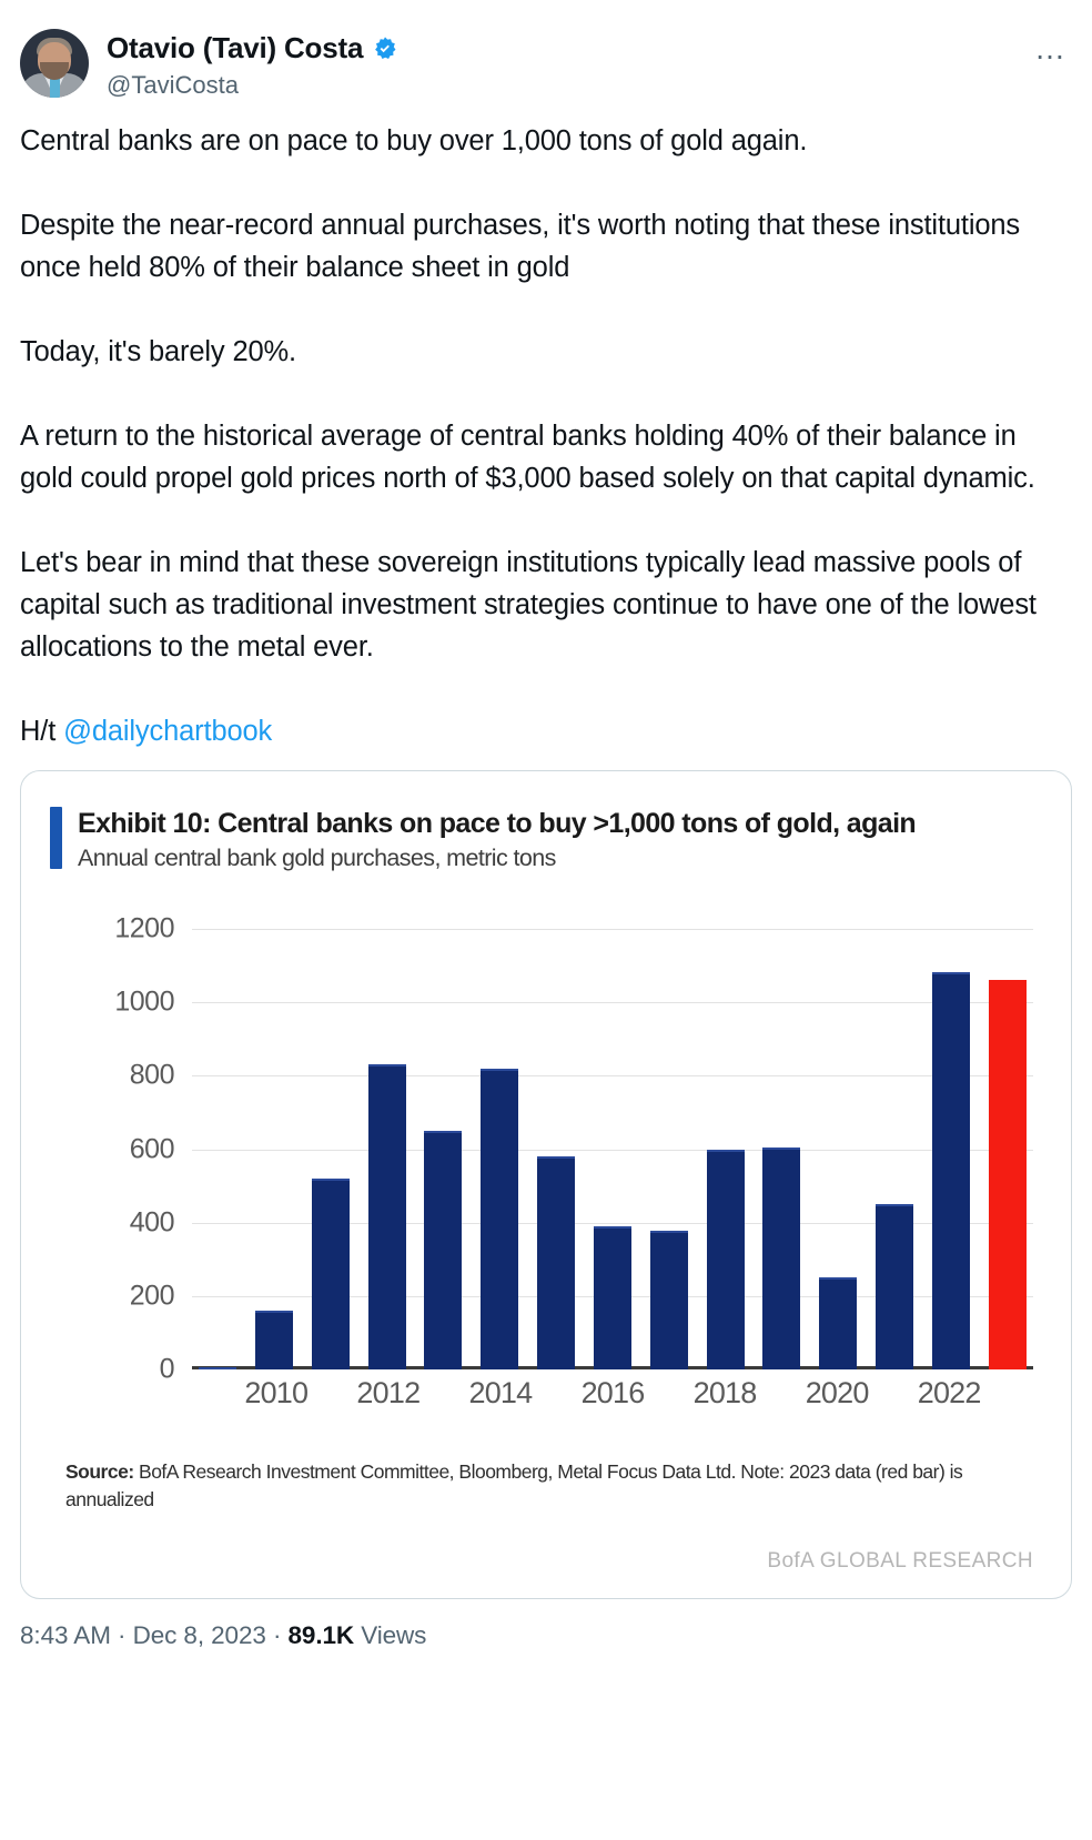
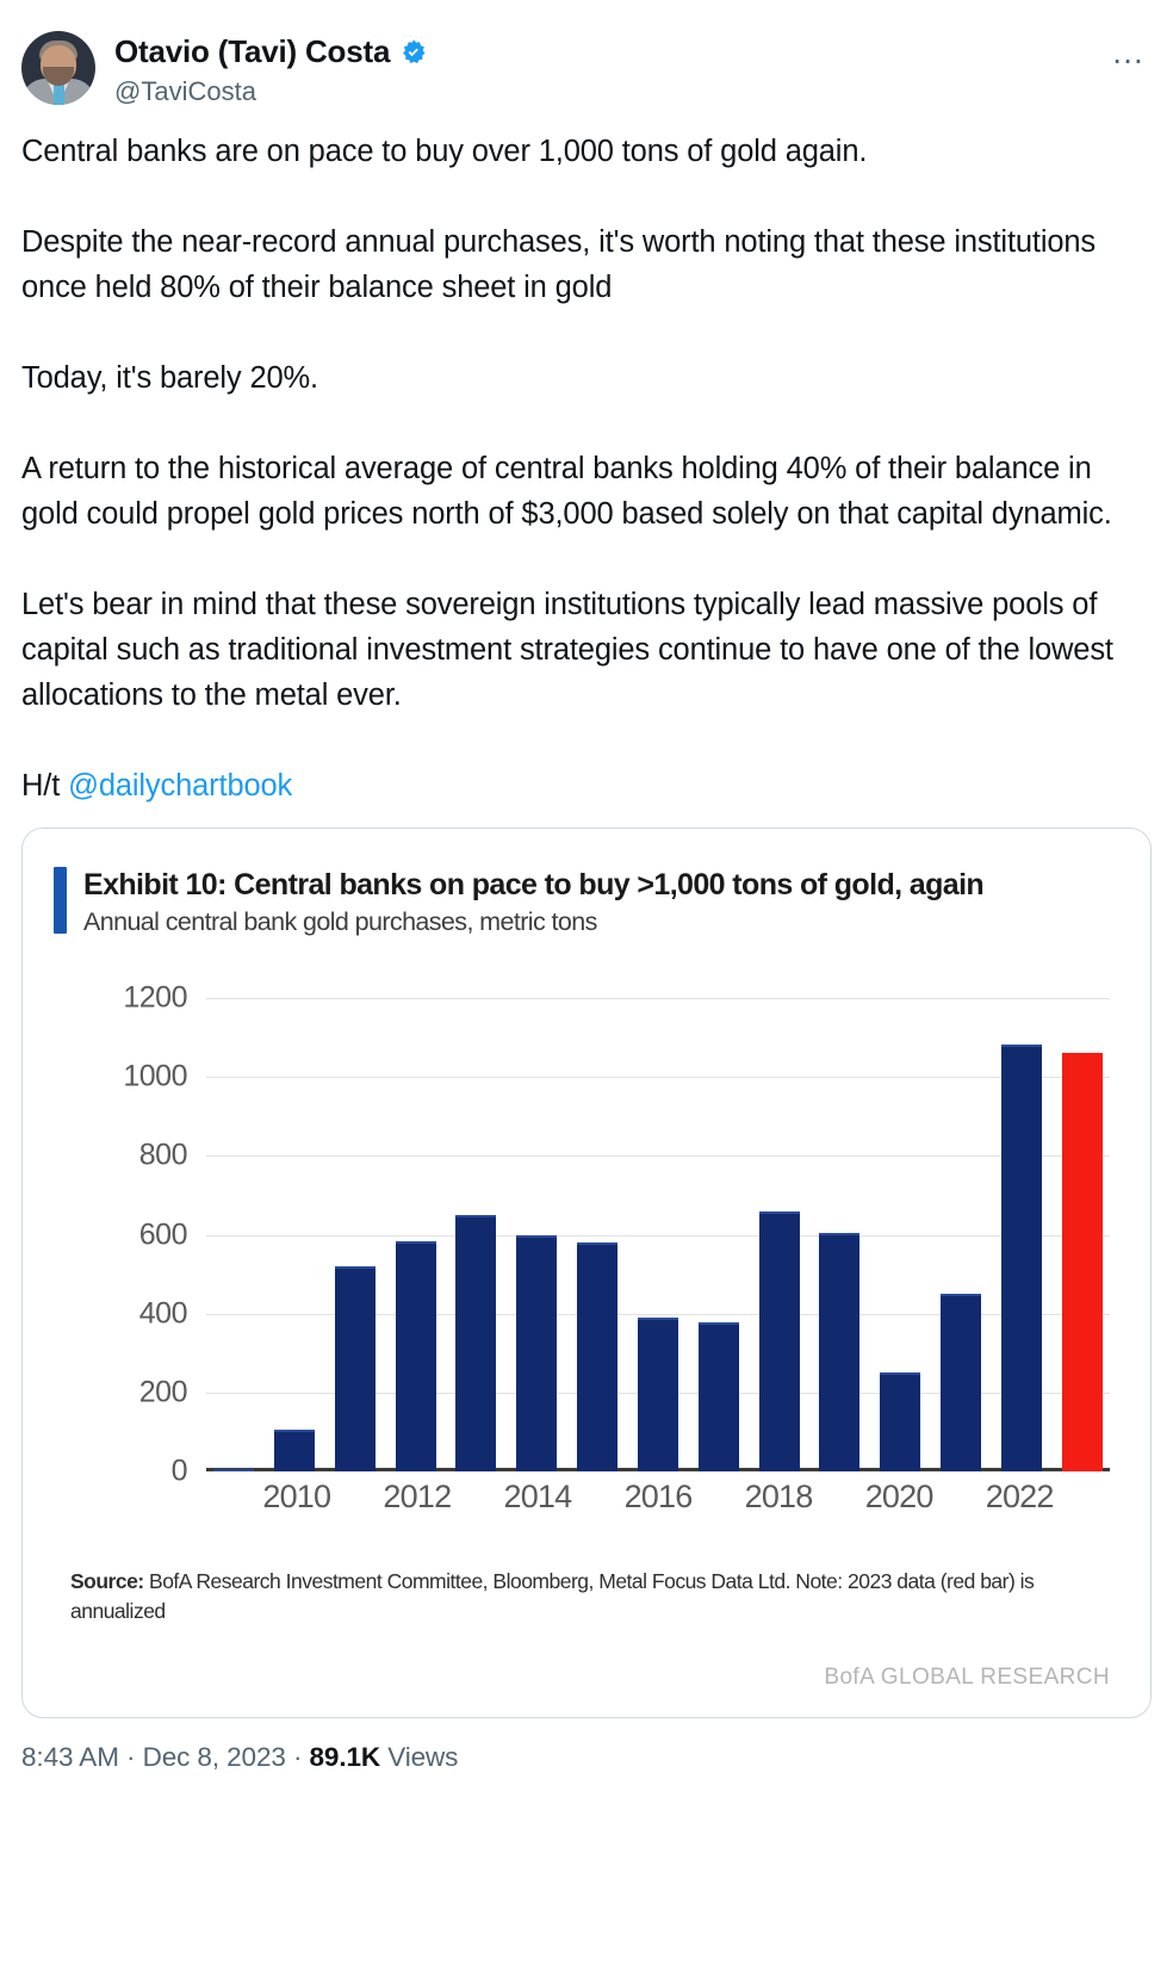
2010: 160 -> 100
2012: 830 -> 580
2014: 820 -> 600
2018: 600 -> 660
